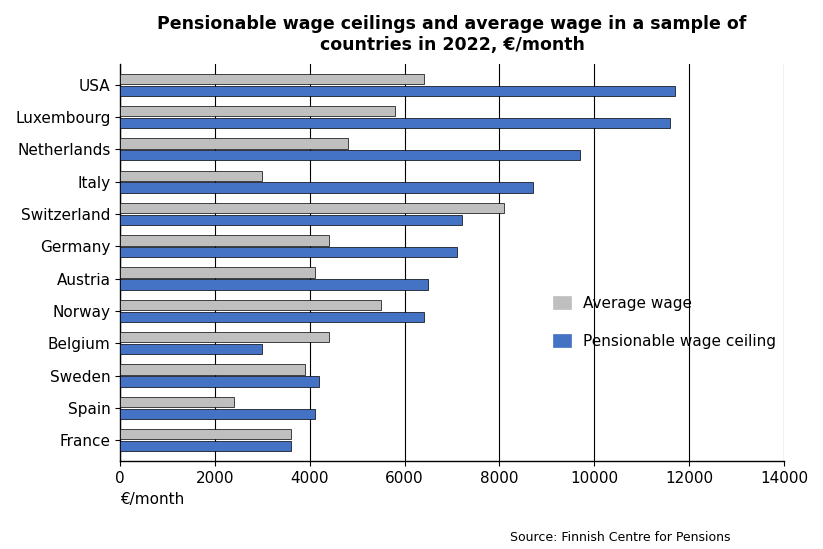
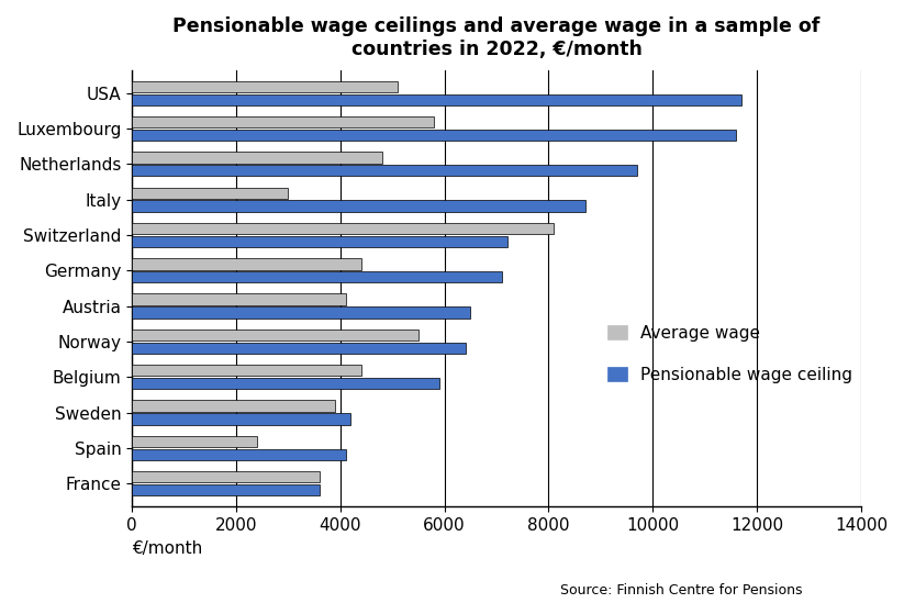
Average wage/USA: 6400 -> 5100
Pensionable wage ceiling/Belgium: 3000 -> 5900
